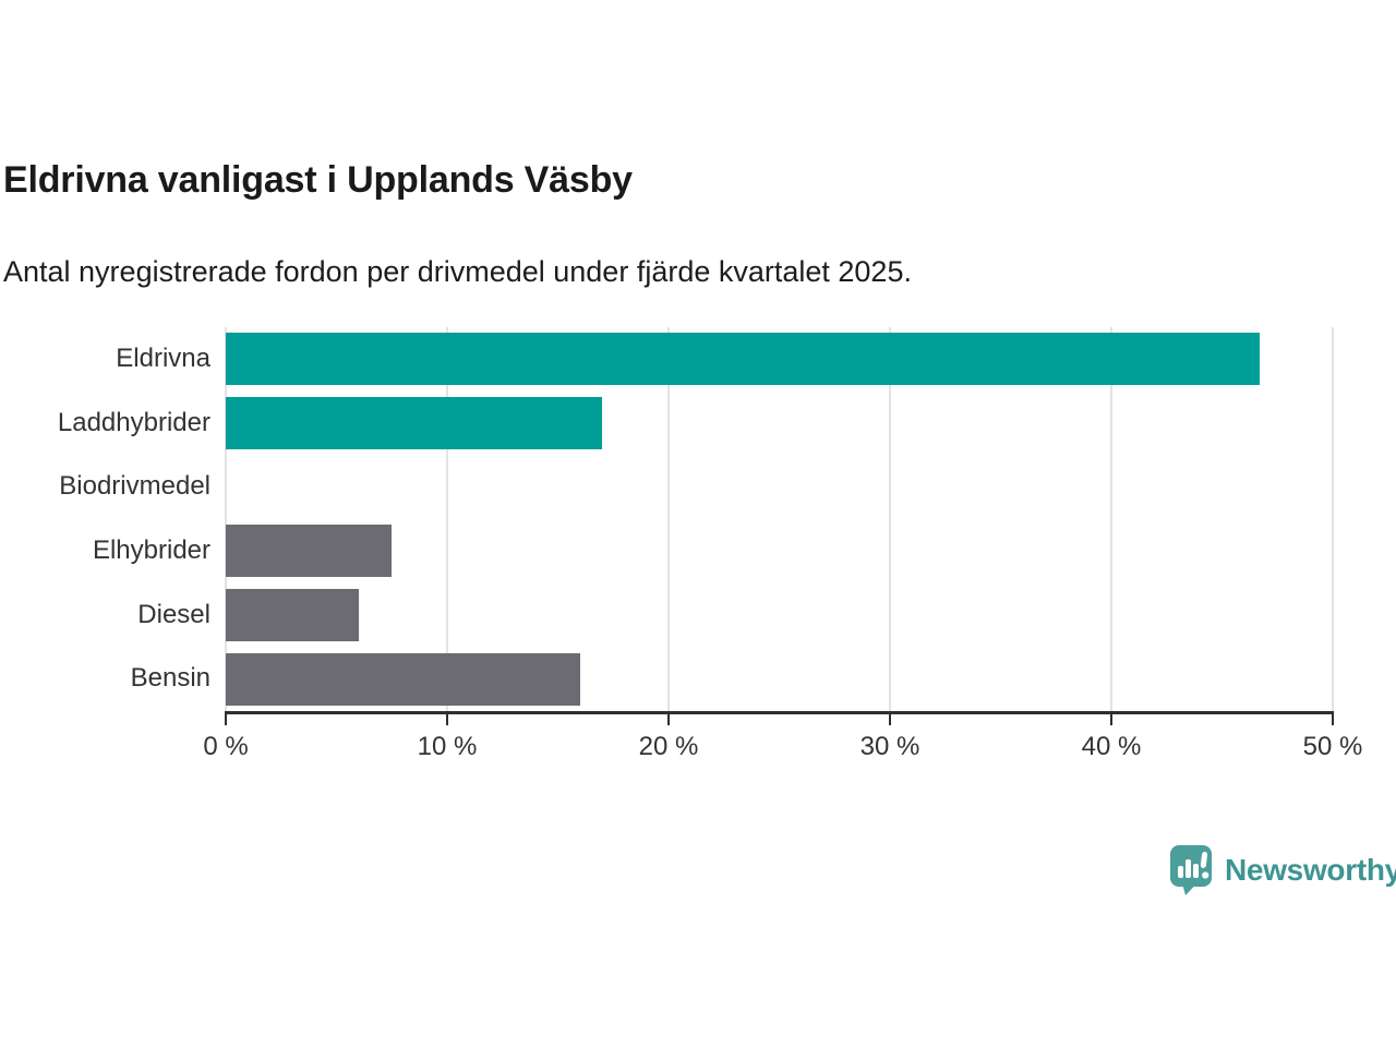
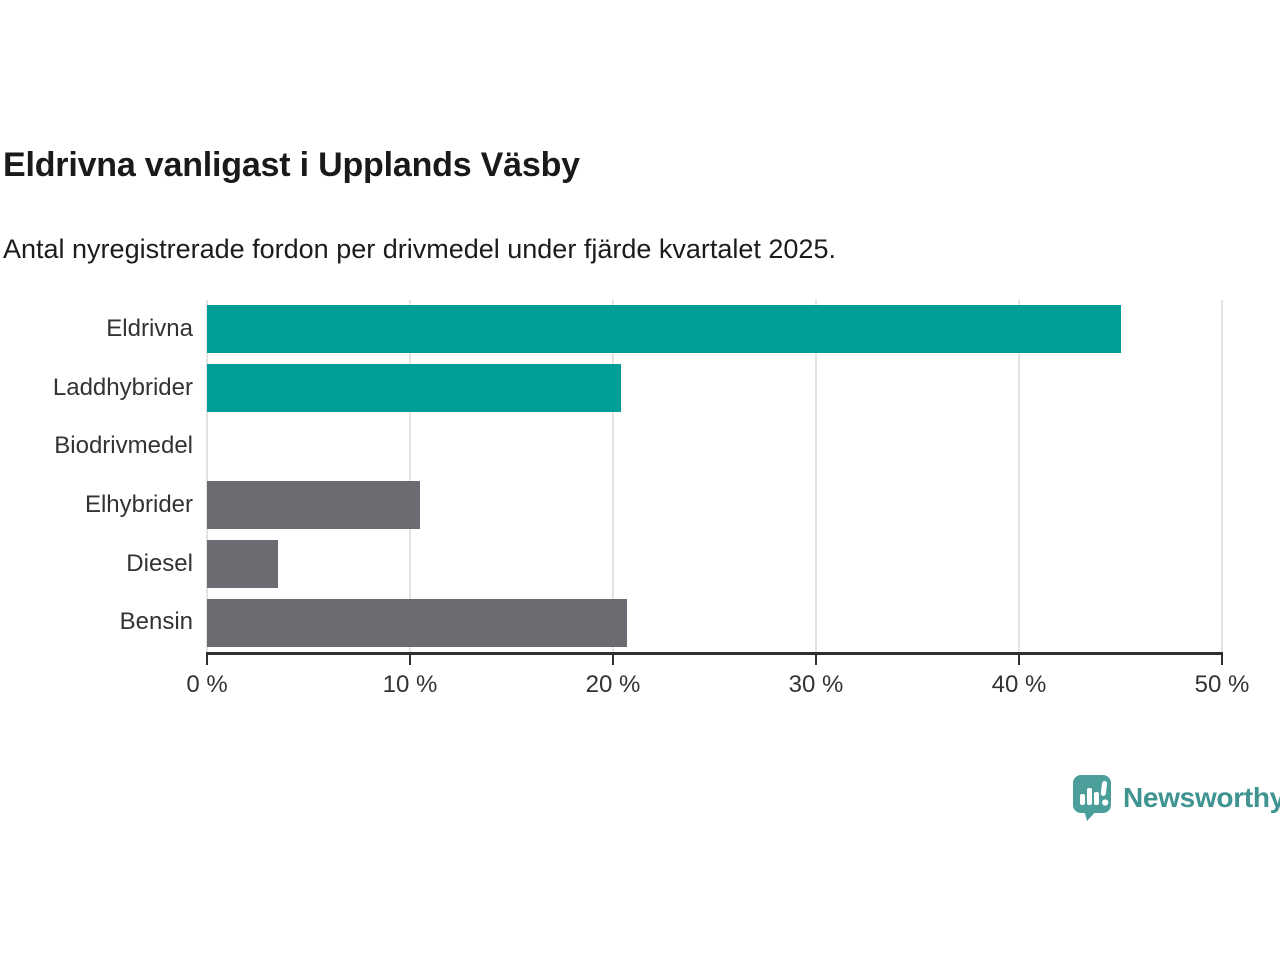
Eldrivna: 46.7% -> 45.0%
Laddhybrider: 17.0% -> 20.4%
Elhybrider: 7.5% -> 10.5%
Diesel: 6.0% -> 3.5%
Bensin: 16.0% -> 20.7%
